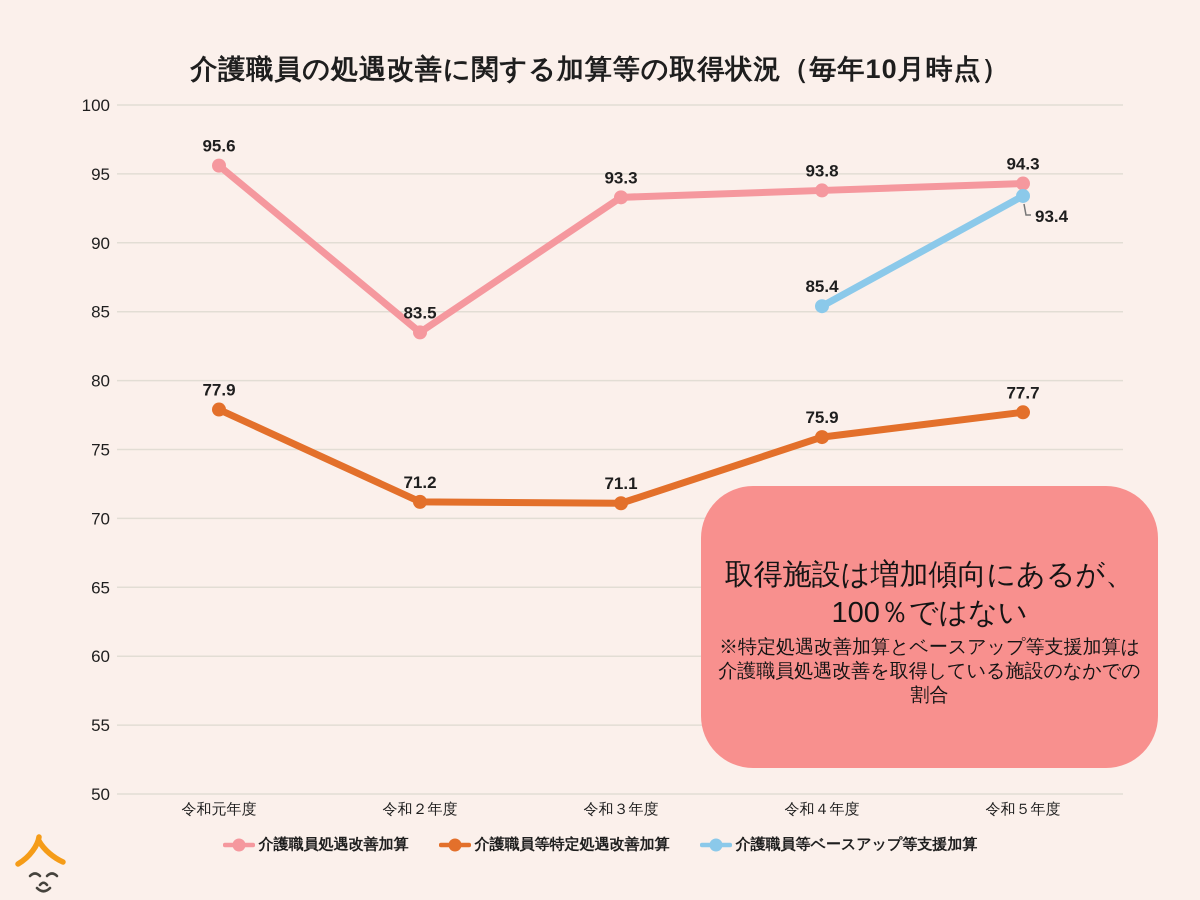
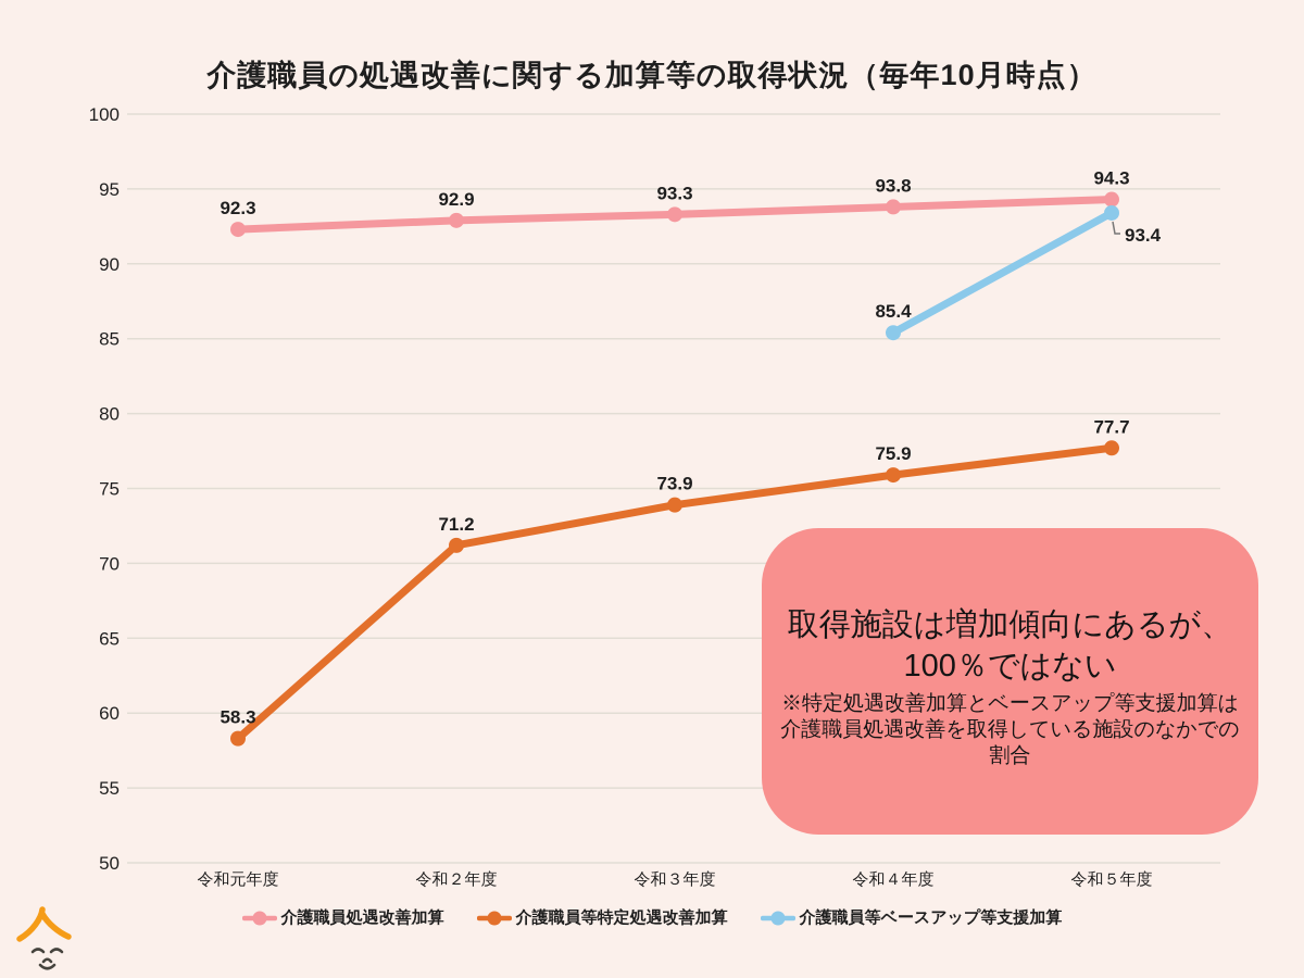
介護職員処遇改善加算/令和元年度: 95.6 -> 92.3
介護職員等特定処遇改善加算/令和元年度: 77.9 -> 58.3
介護職員処遇改善加算/令和２年度: 83.5 -> 92.9
介護職員等特定処遇改善加算/令和３年度: 71.1 -> 73.9
